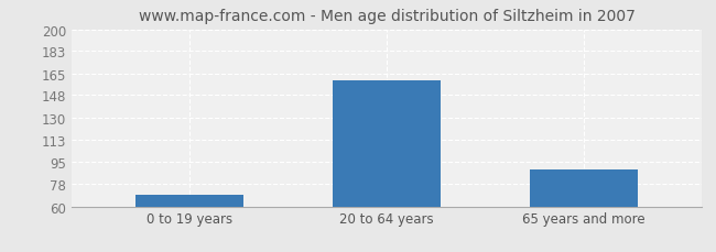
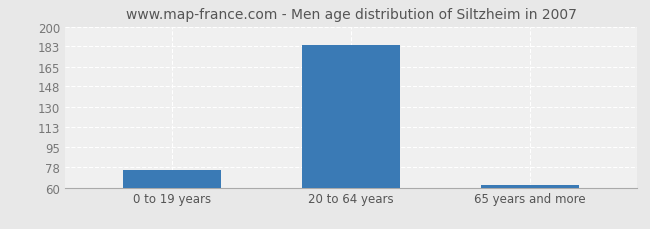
0 to 19 years: 69 -> 75
20 to 64 years: 160 -> 184
65 years and more: 89 -> 62
